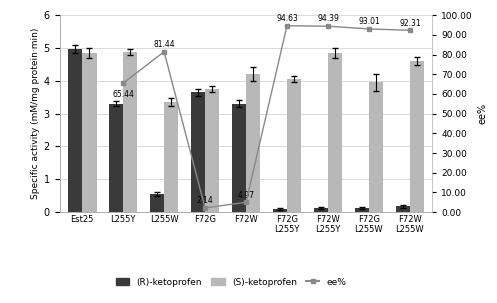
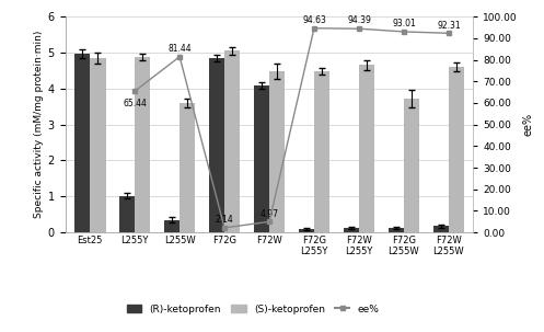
(R)-ketoprofen/L255Y: 3.30 -> 1.02
(R)-ketoprofen/L255W: 0.55 -> 0.35
(S)-ketoprofen/L255W: 3.35 -> 3.60
(R)-ketoprofen/F72G: 3.65 -> 4.85
(S)-ketoprofen/F72G: 3.75 -> 5.05
(R)-ketoprofen/F72W: 3.30 -> 4.08
(S)-ketoprofen/F72W: 4.20 -> 4.48
(S)-ketoprofen/F72G L255Y: 4.05 -> 4.48
(S)-ketoprofen/F72W L255Y: 4.85 -> 4.65
(S)-ketoprofen/F72G L255W: 3.95 -> 3.72
